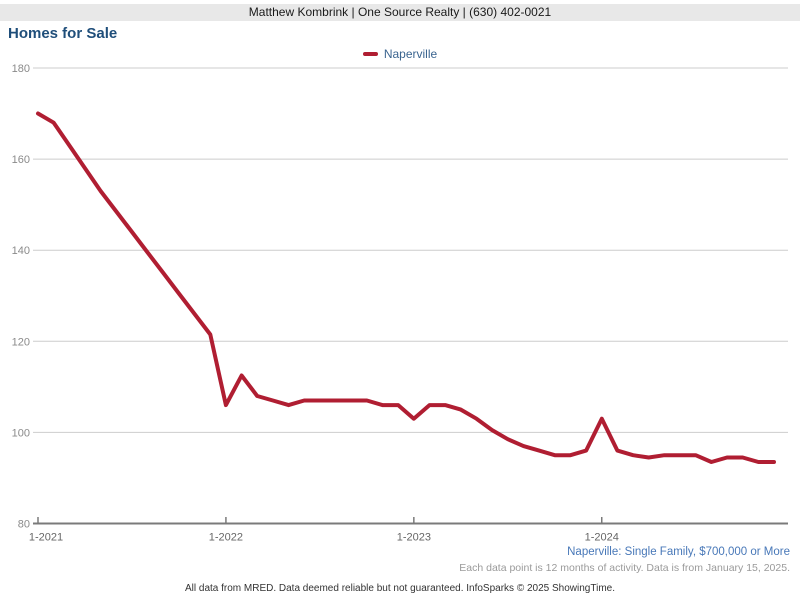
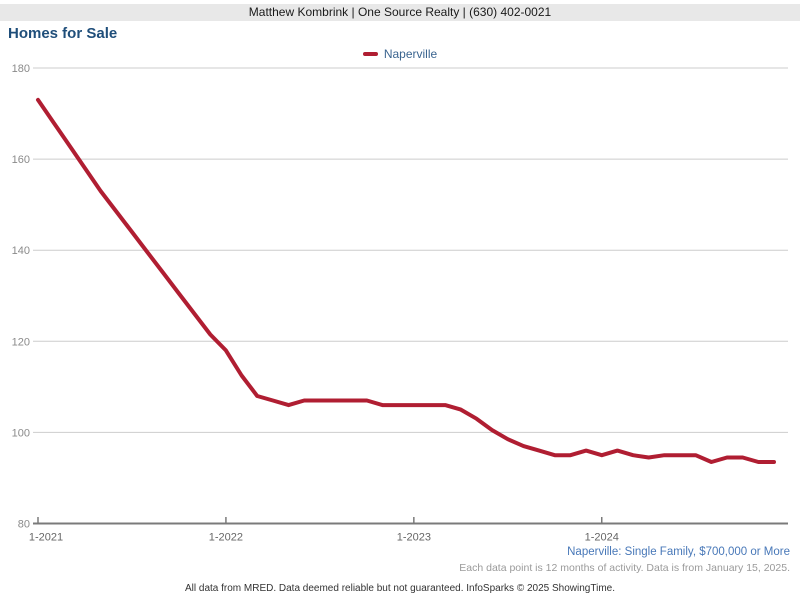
1-2021: 170 -> 173
1-2022: 106 -> 118
1-2023: 103 -> 106
1-2024: 103 -> 95
